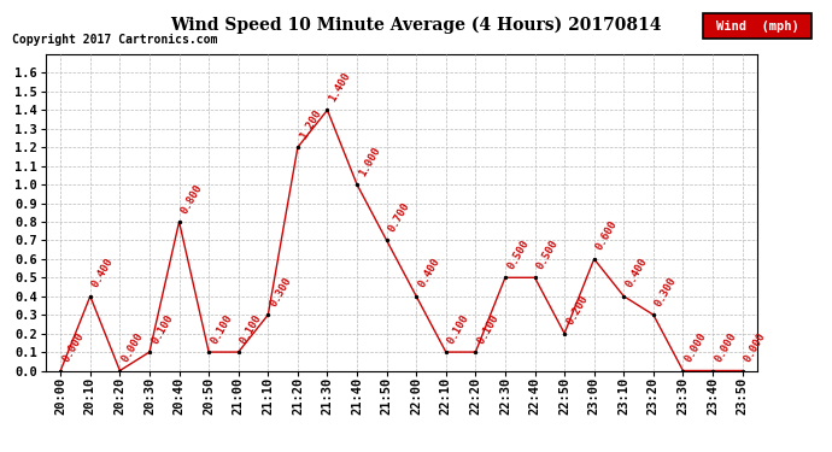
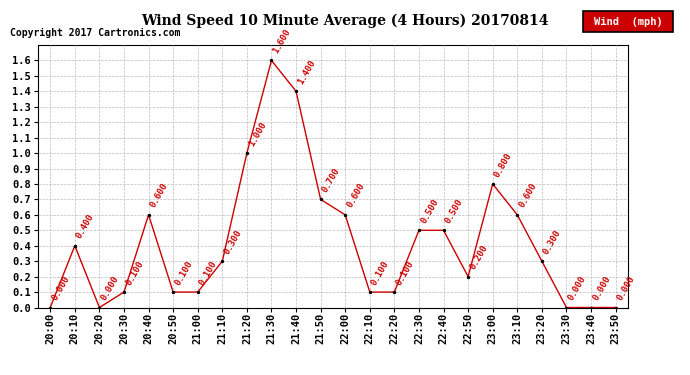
20:40: 0.800 -> 0.600
21:20: 1.200 -> 1.000
21:30: 1.400 -> 1.600
21:40: 1.000 -> 1.400
22:00: 0.400 -> 0.600
23:00: 0.600 -> 0.800
23:10: 0.400 -> 0.600
